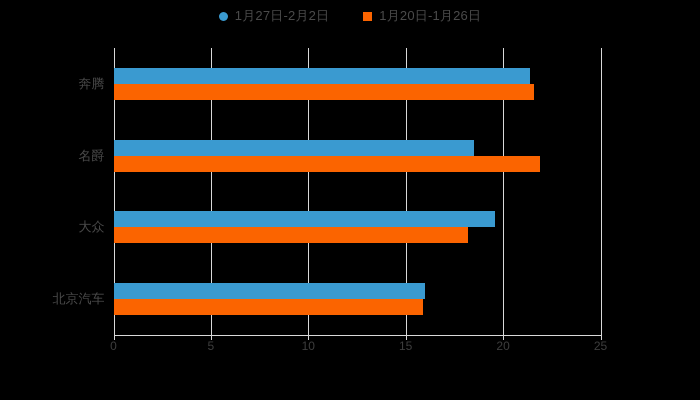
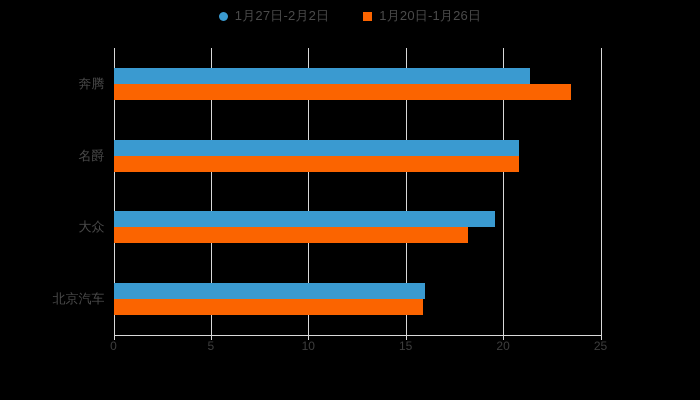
1月20日-1月26日/奔腾: 21.6 -> 23.5
1月27日-2月2日/名爵: 18.5 -> 20.8
1月20日-1月26日/名爵: 21.9 -> 20.8
